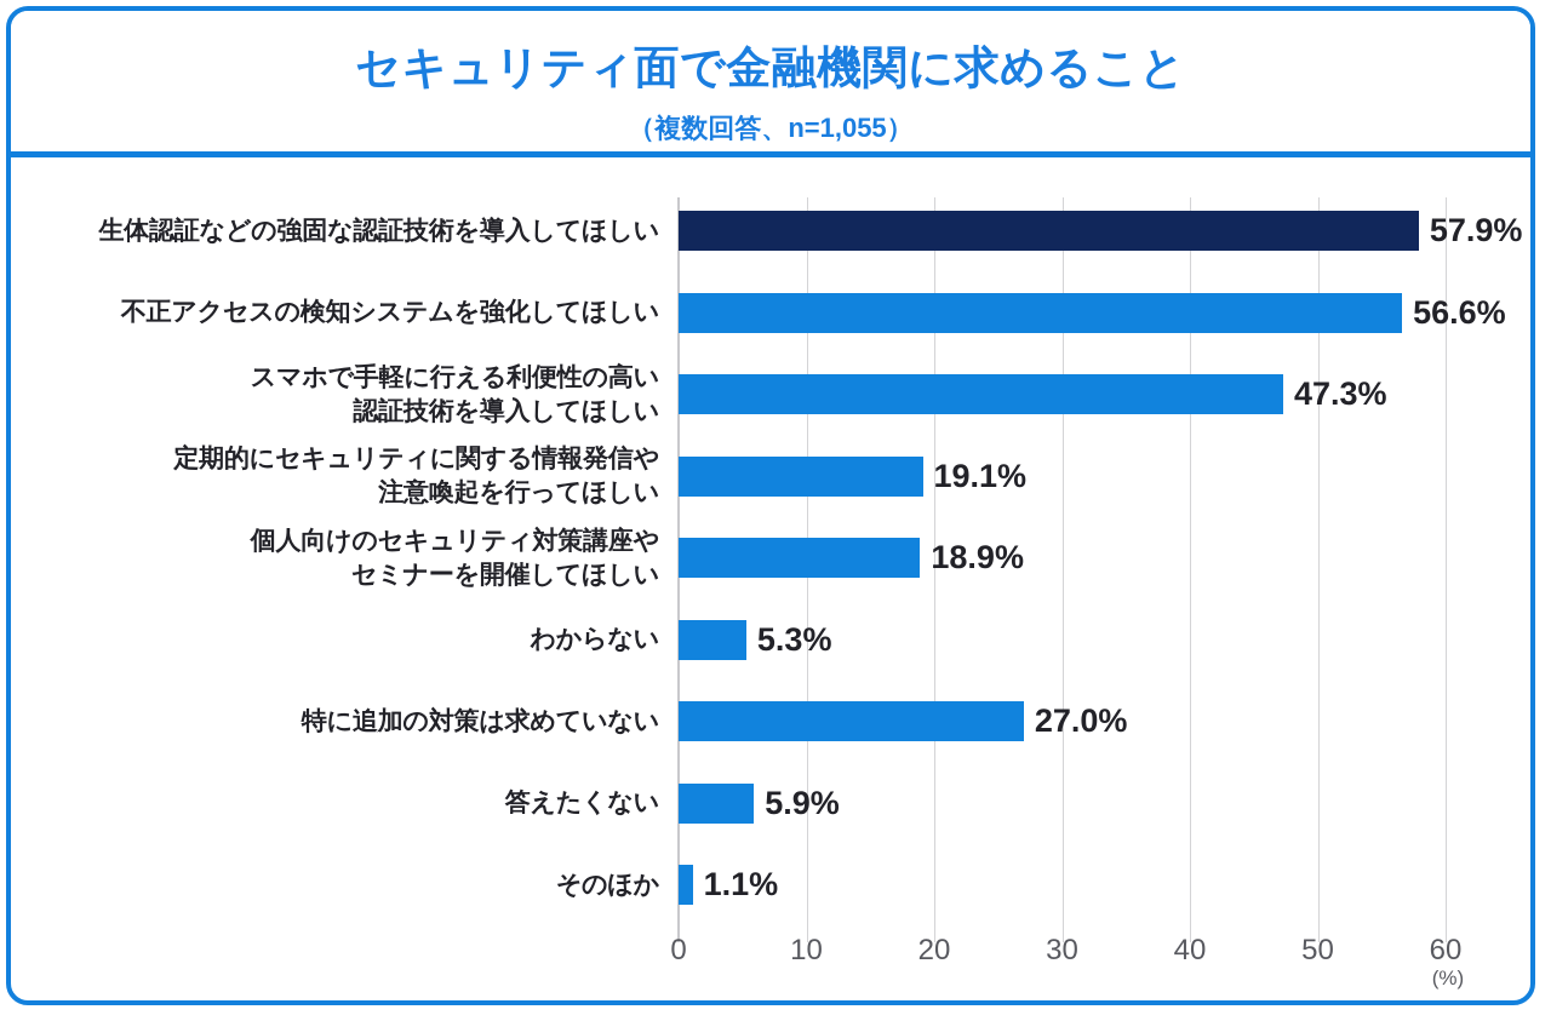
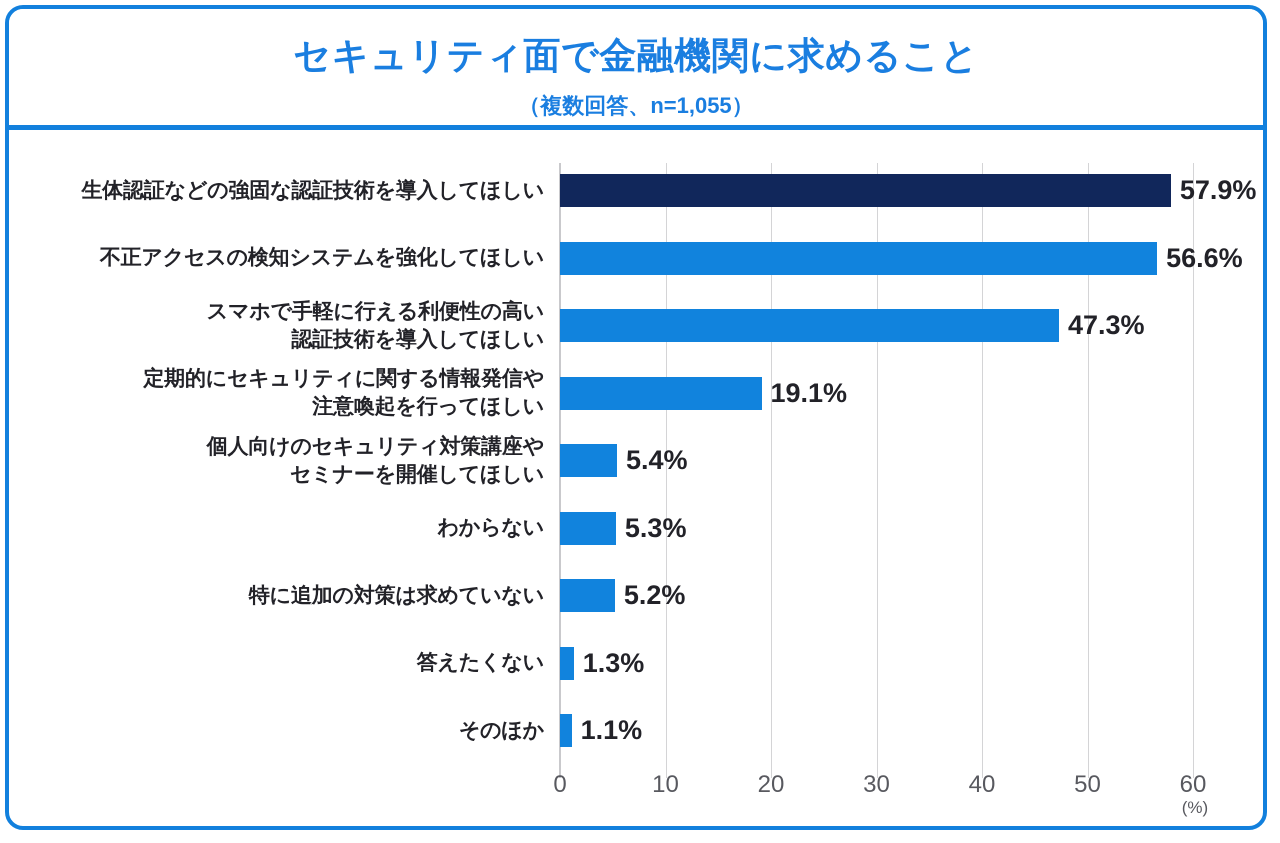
個人向けのセキュリティ対策講座や セミナーを開催してほしい: 18.9% -> 5.4%
特に追加の対策は求めていない: 27.0% -> 5.2%
答えたくない: 5.9% -> 1.3%
